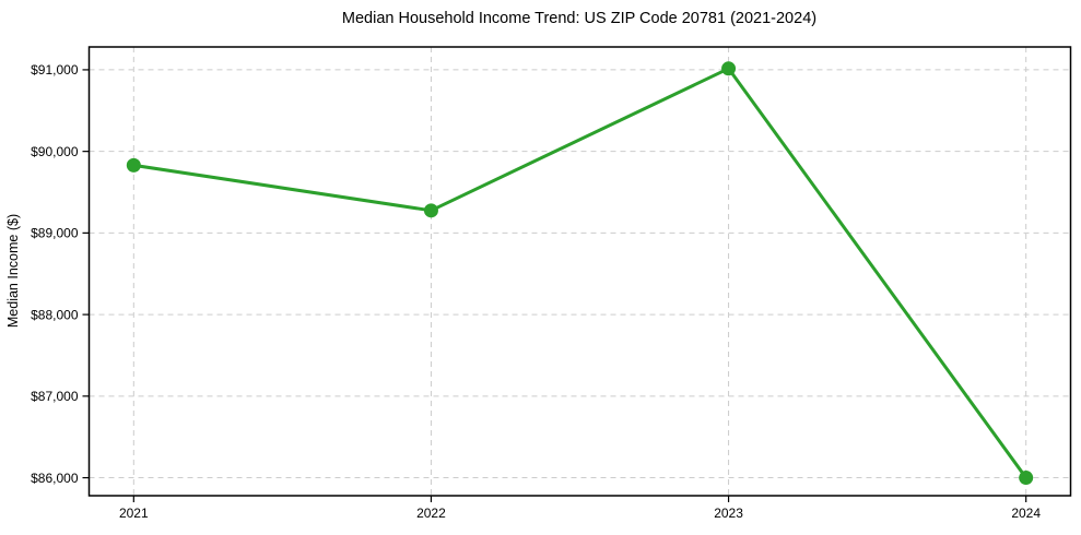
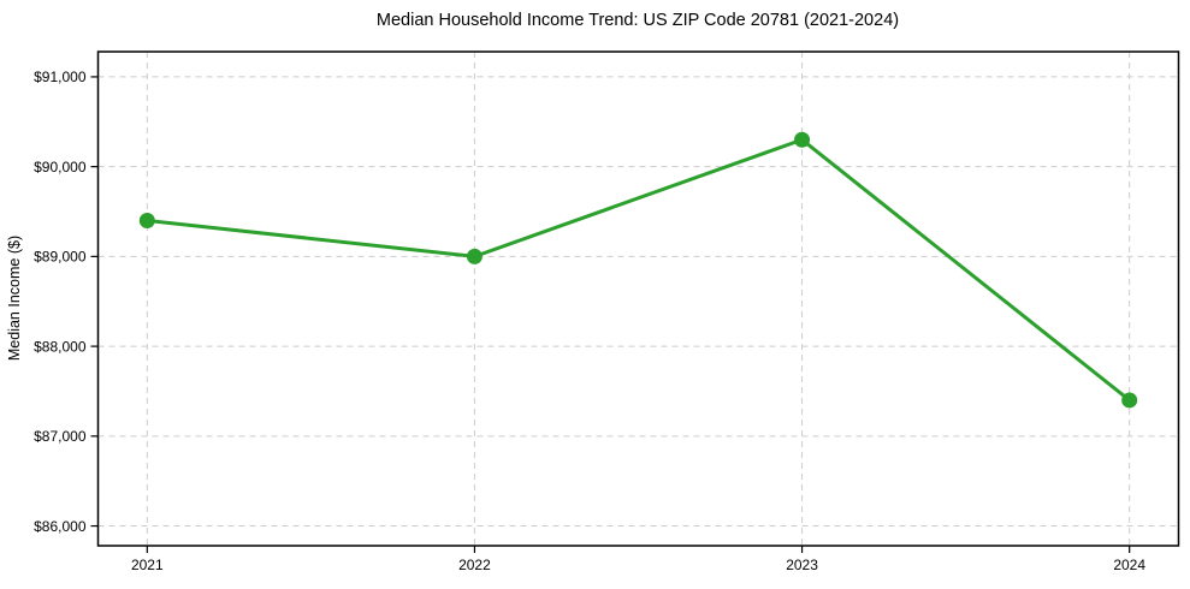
2021: $89800 -> $89400
2022: $89300 -> $89000
2023: $91000 -> $90300
2024: $86000 -> $87400
